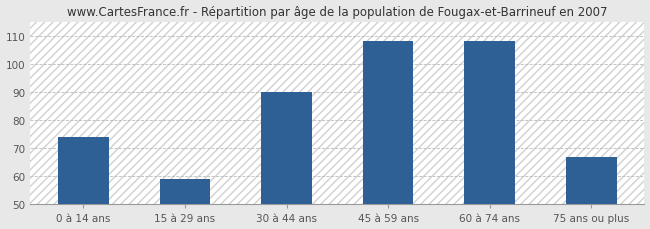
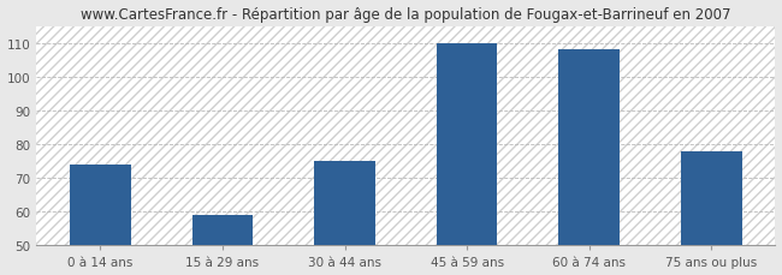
30 à 44 ans: 90 -> 75
45 à 59 ans: 108 -> 110
75 ans ou plus: 67 -> 78
